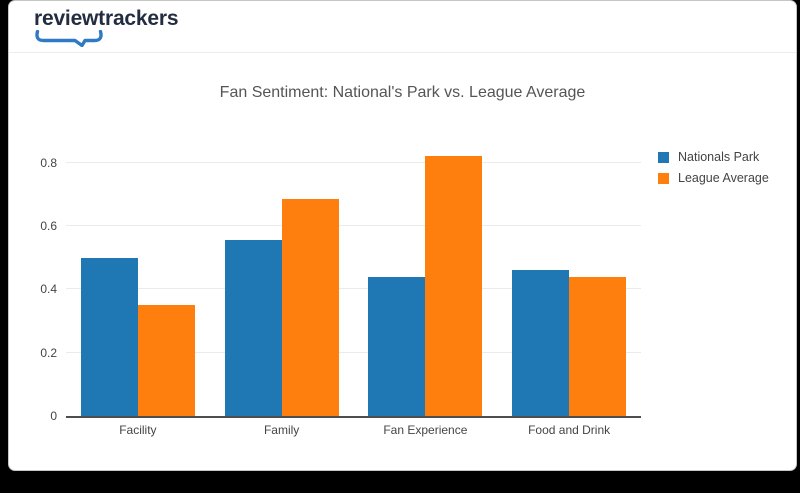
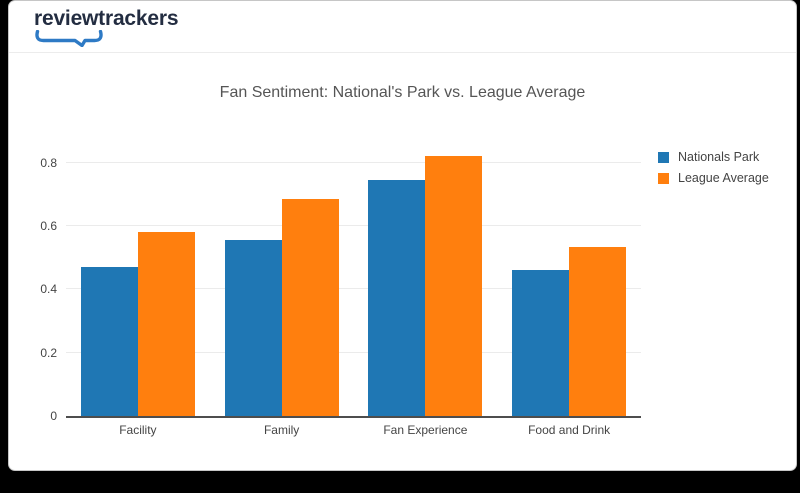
Nationals Park/Facility: 0.50 -> 0.47
League Average/Facility: 0.35 -> 0.58
Nationals Park/Fan Experience: 0.44 -> 0.74
League Average/Food and Drink: 0.44 -> 0.54
